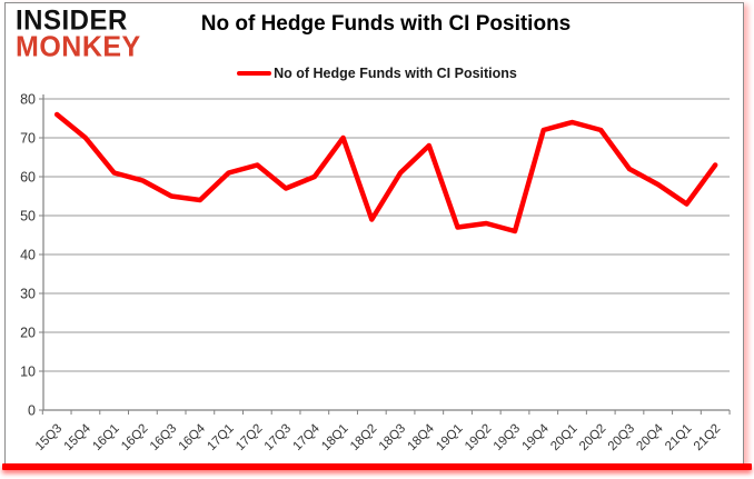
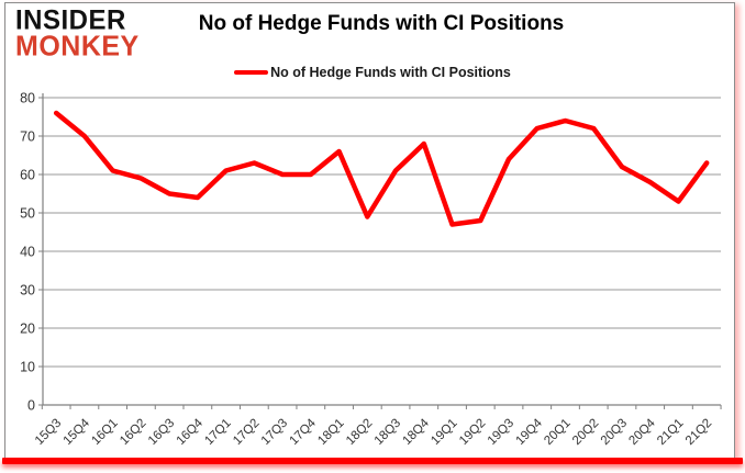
17Q3: 57 -> 60
18Q1: 70 -> 66
19Q3: 46 -> 64
